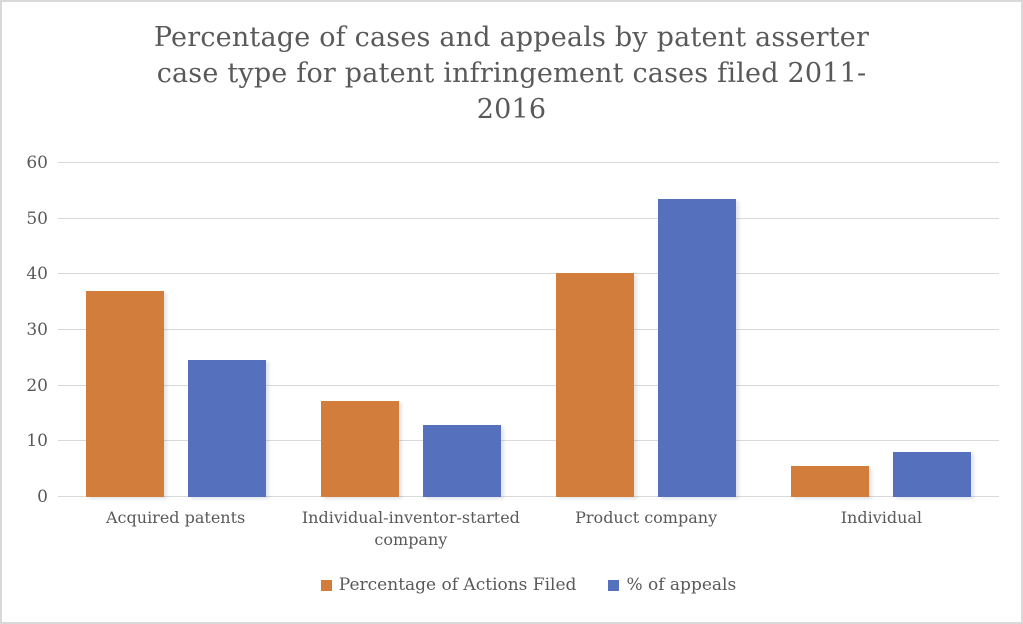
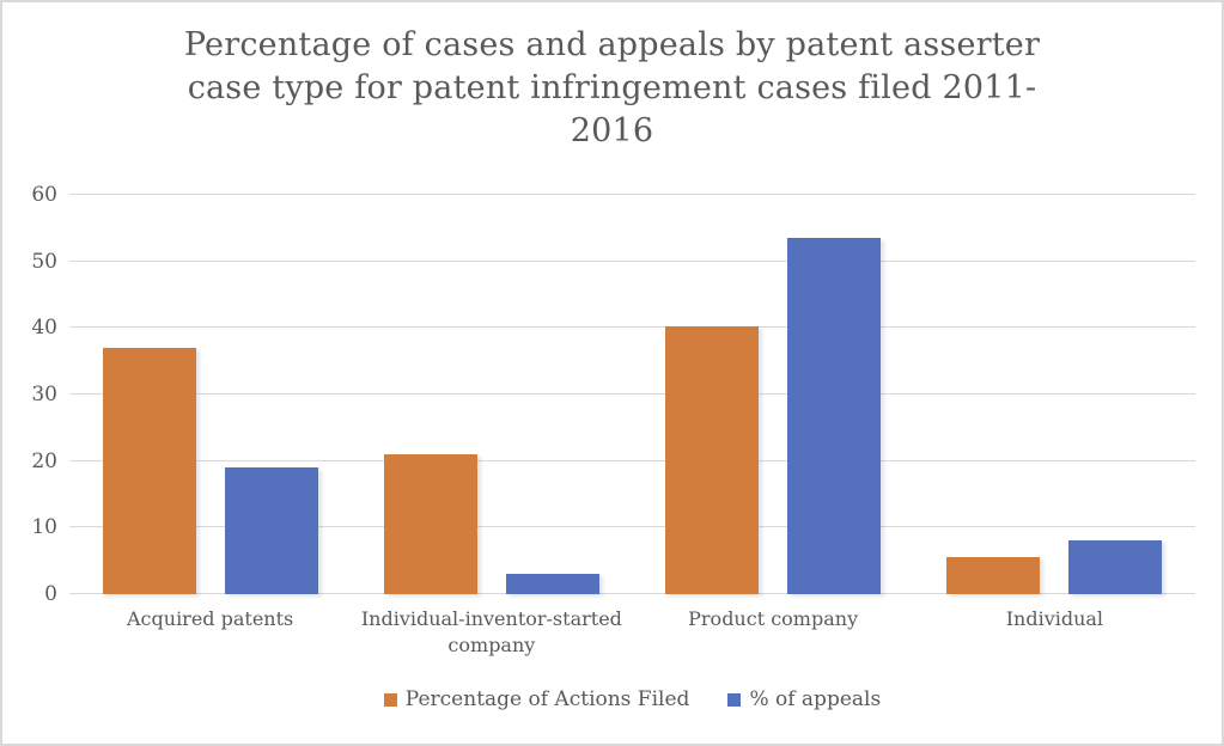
% of appeals/Acquired patents: 25 -> 19
Percentage of Actions Filed/Individual-inventor-started company: 17 -> 21
% of appeals/Individual-inventor-started company: 13 -> 3
